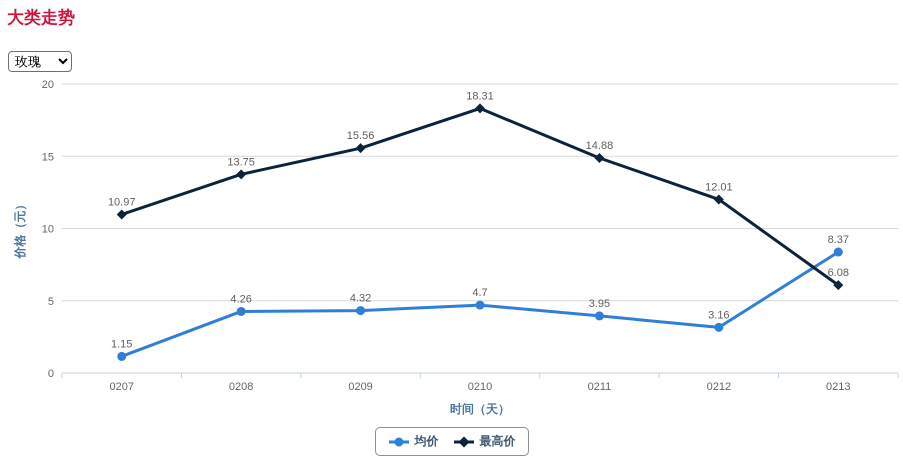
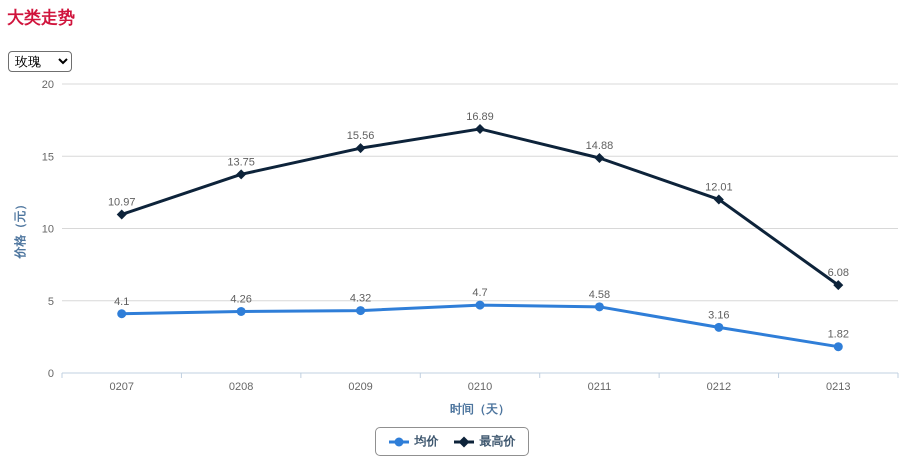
均价/0207: 1.15 -> 4.1
最高价/0210: 18.31 -> 16.89
均价/0211: 3.95 -> 4.58
均价/0213: 8.37 -> 1.82
